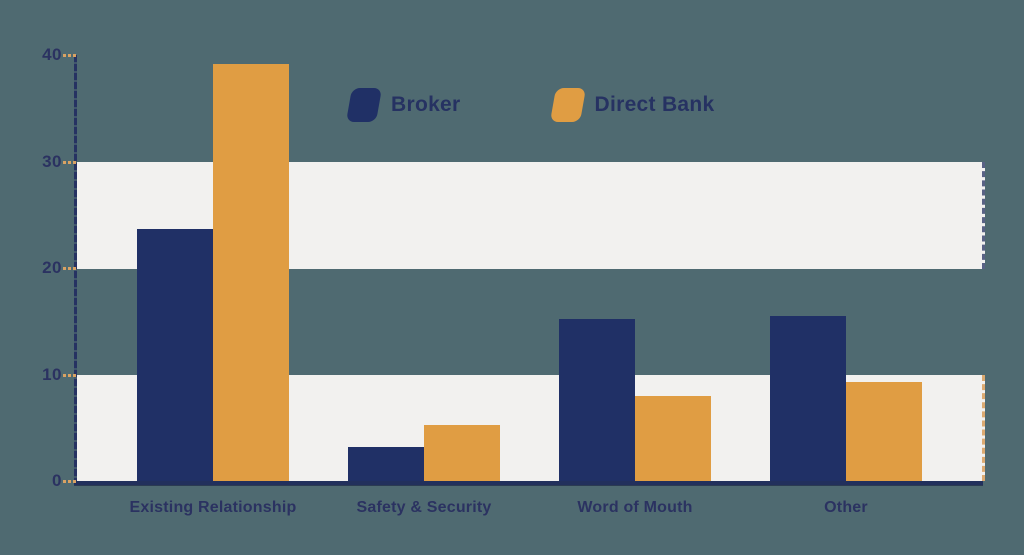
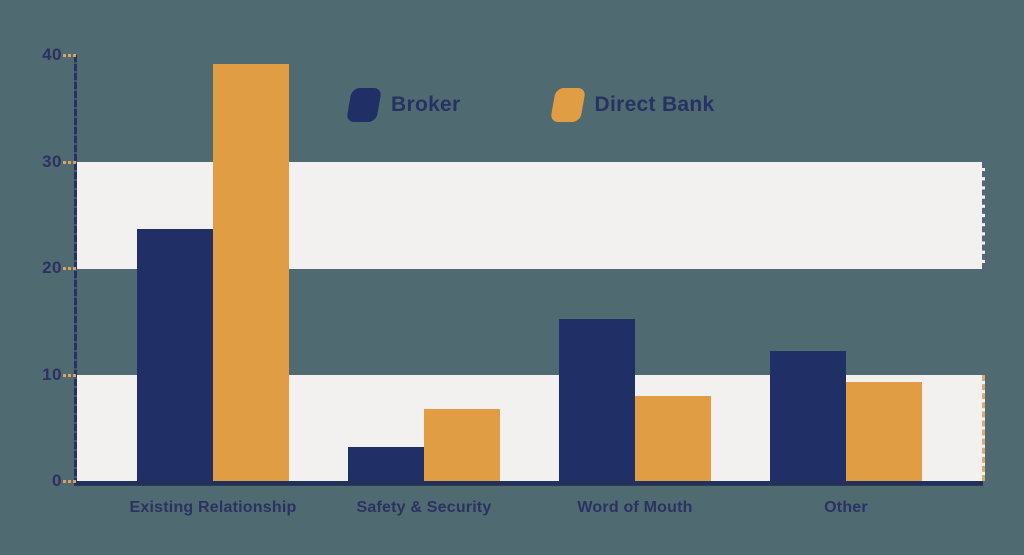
Direct Bank/Safety & Security: 5.3 -> 6.8
Broker/Other: 15.5 -> 12.2
